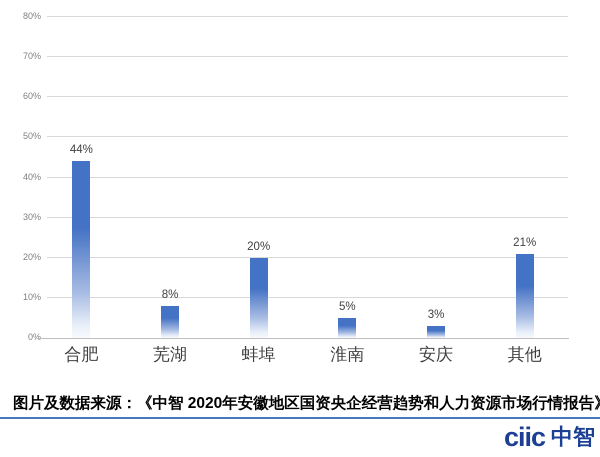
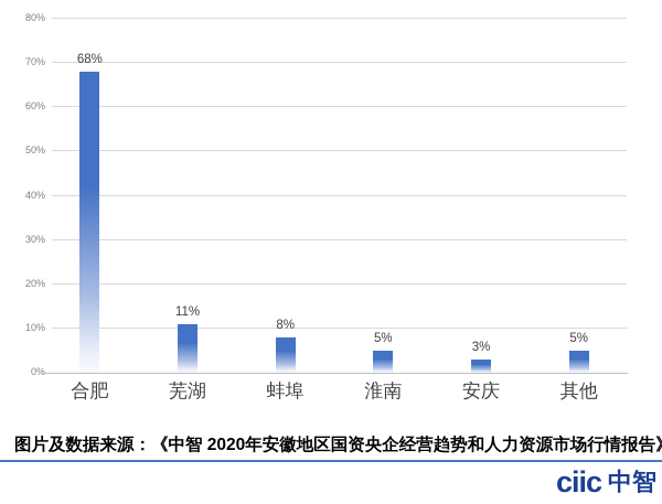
合肥: 44% -> 68%
芜湖: 8% -> 11%
蚌埠: 20% -> 8%
其他: 21% -> 5%
